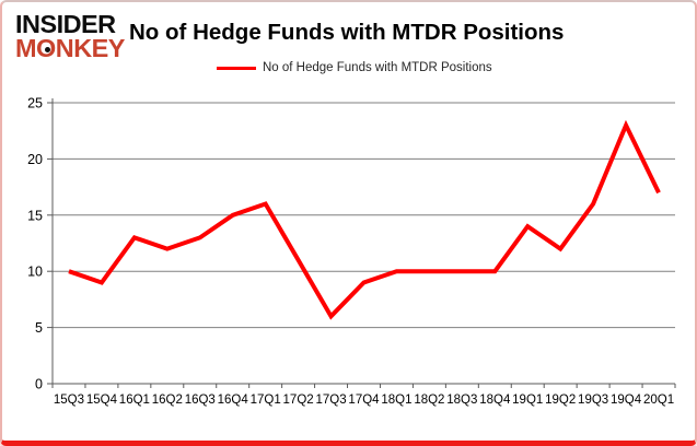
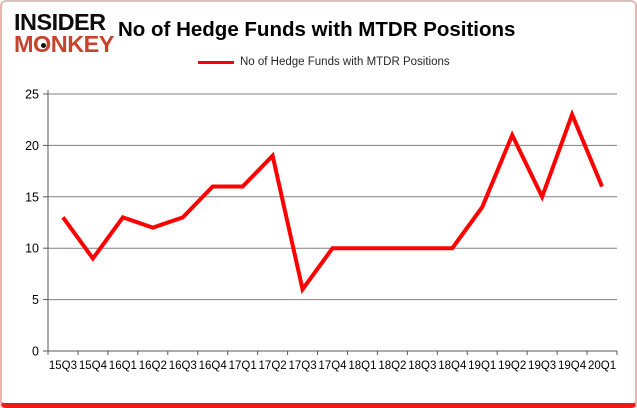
15Q3: 10 -> 13
16Q4: 15 -> 16
17Q2: 11 -> 19
17Q4: 9 -> 10
19Q2: 12 -> 21
19Q3: 16 -> 15
20Q1: 17 -> 16
